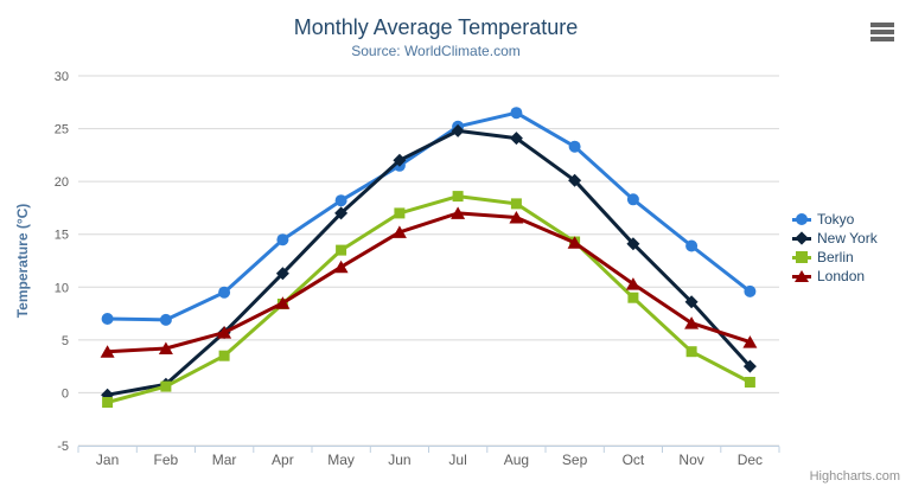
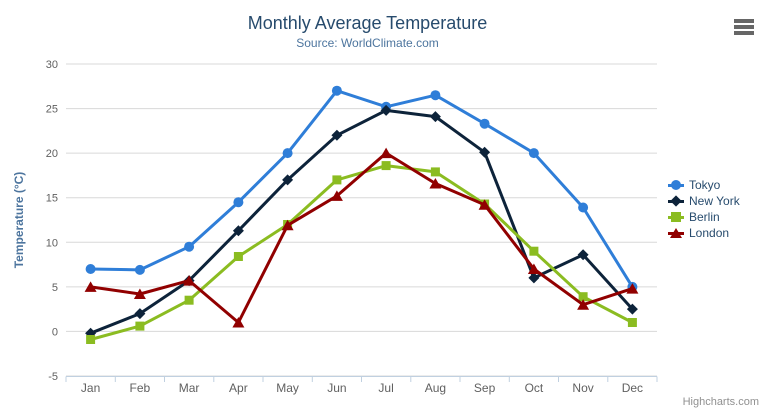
London/Jan: 4 -> 5
New York/Feb: 1 -> 2
London/Apr: 8 -> 1
Tokyo/May: 18 -> 20
Berlin/May: 14 -> 12
Tokyo/Jun: 22 -> 27
London/Jul: 17 -> 20
Tokyo/Oct: 18 -> 20
New York/Oct: 14 -> 6
London/Oct: 10 -> 7
London/Nov: 7 -> 3
Tokyo/Dec: 10 -> 5
